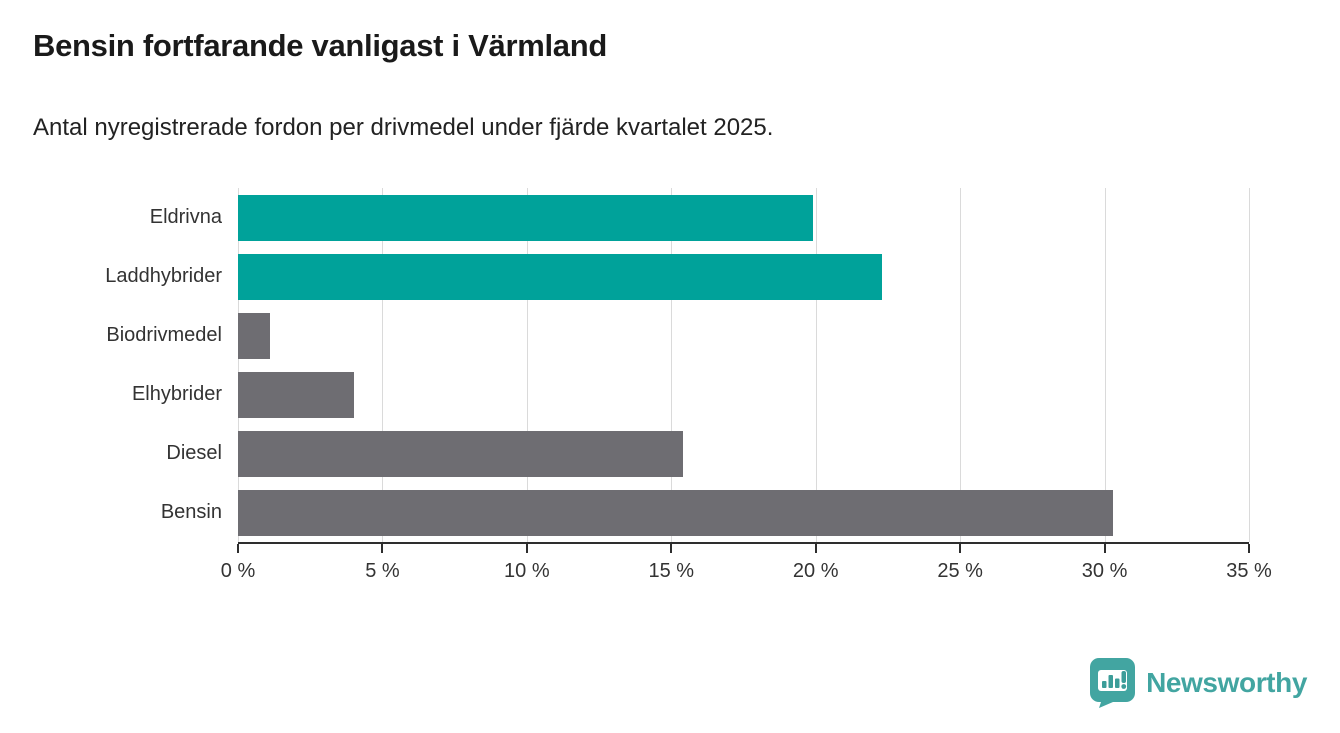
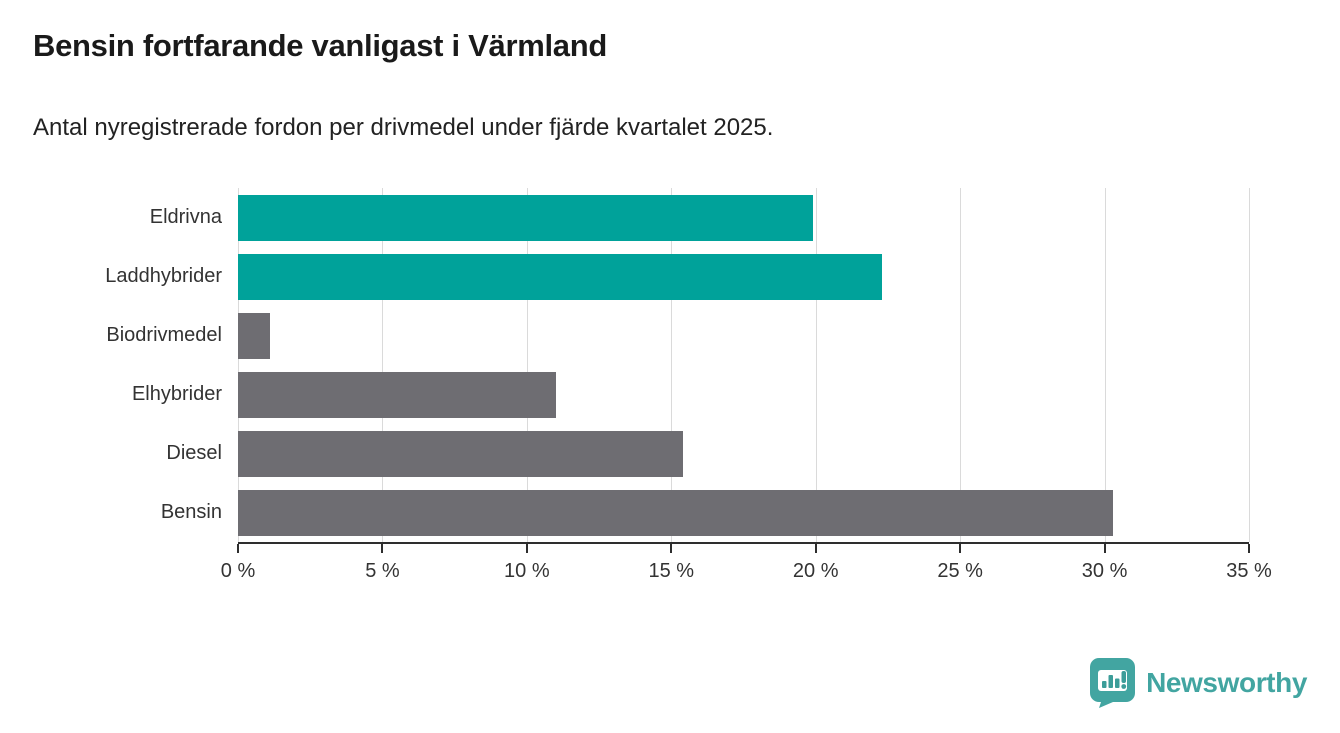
Elhybrider: 4.0% -> 11.0%
